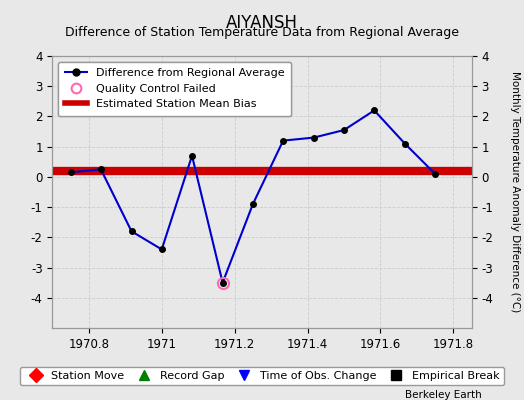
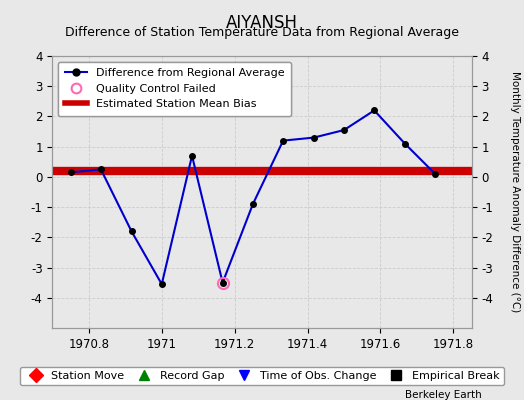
1971: -2.40 -> -3.55
